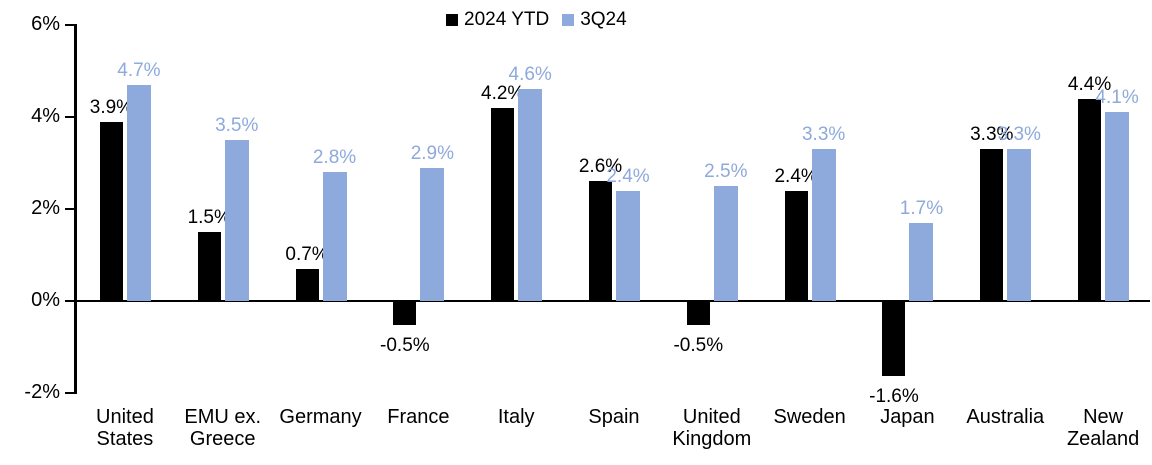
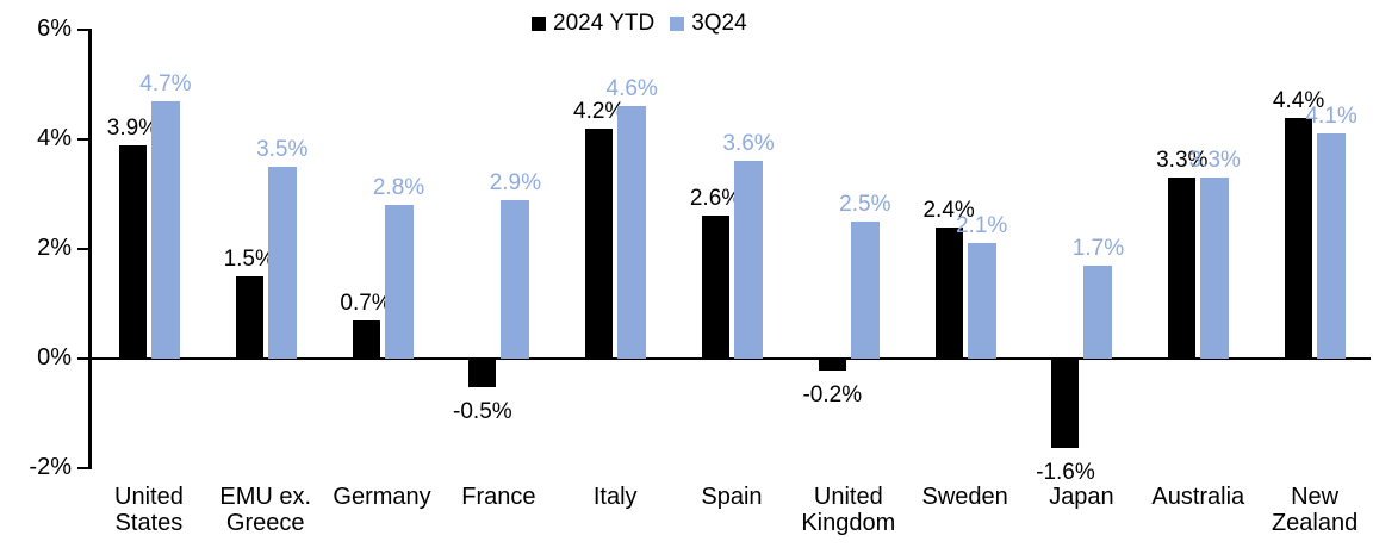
3Q24/Spain: 2.4% -> 3.6%
2024 YTD/United Kingdom: -0.5% -> -0.2%
3Q24/Sweden: 3.3% -> 2.1%
